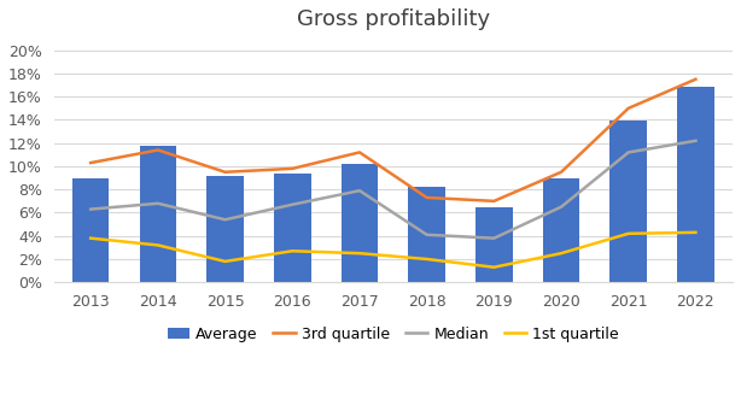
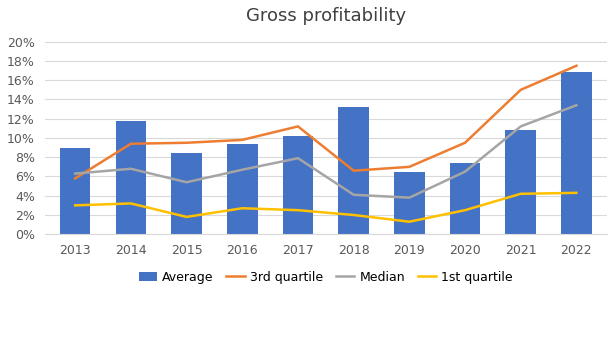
3rd quartile/2013: 10.3% -> 5.8%
1st quartile/2013: 3.8% -> 3.0%
3rd quartile/2014: 11.4% -> 9.4%
Average/2015: 9.2% -> 8.4%
Average/2018: 8.2% -> 13.2%
3rd quartile/2018: 7.3% -> 6.6%
Average/2020: 9.0% -> 7.4%
Average/2021: 13.9% -> 10.8%
Median/2022: 12.2% -> 13.4%
